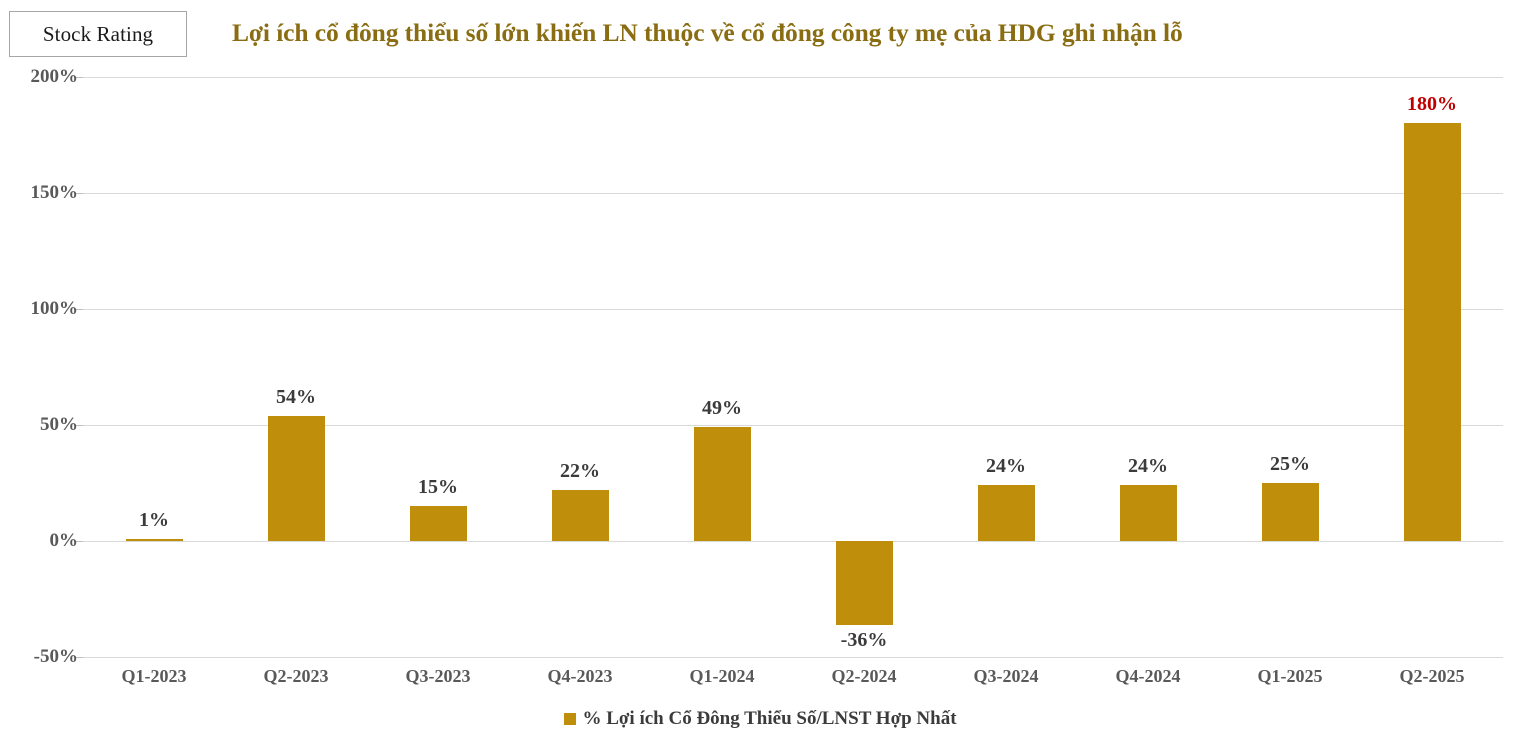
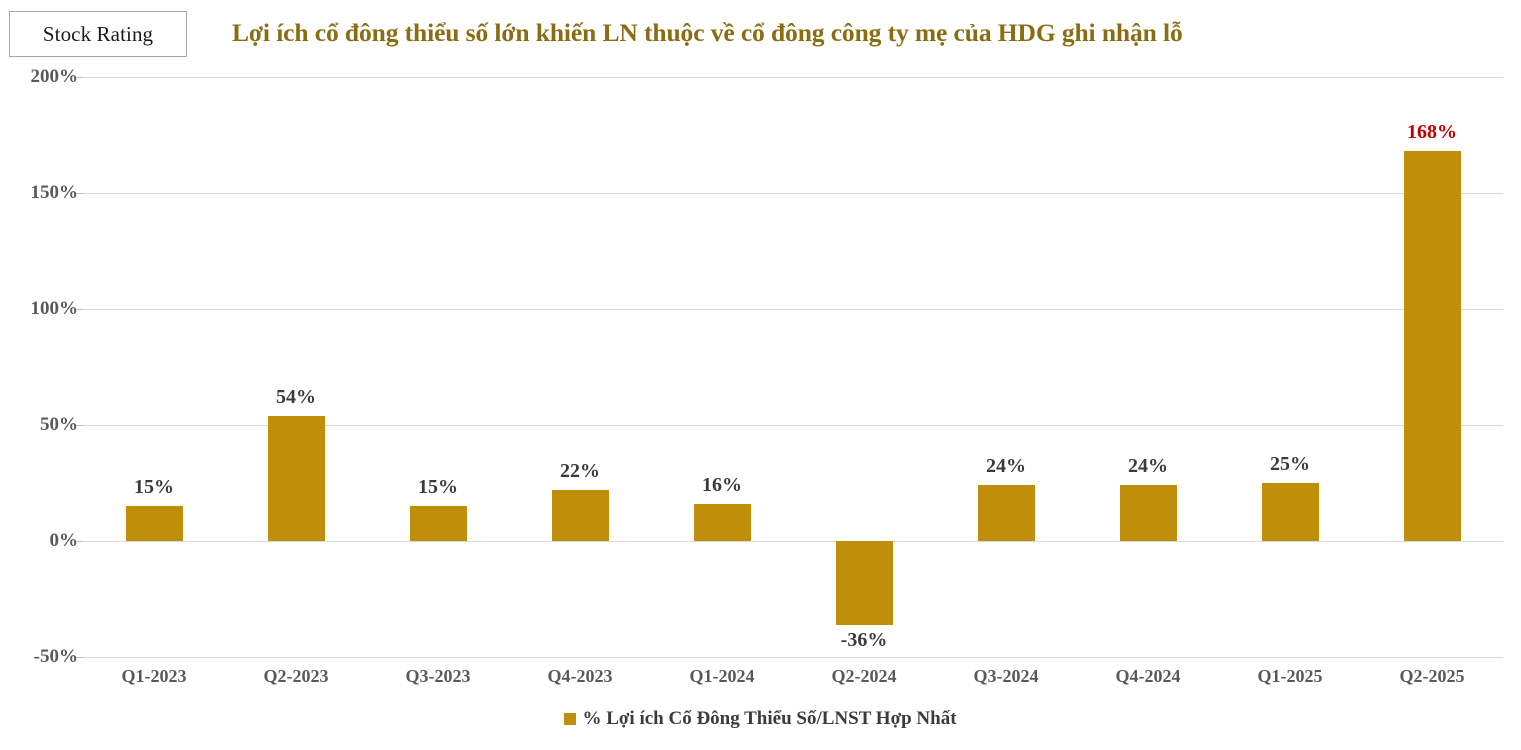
Q1-2023: 1% -> 15%
Q1-2024: 49% -> 16%
Q2-2025: 180% -> 168%
